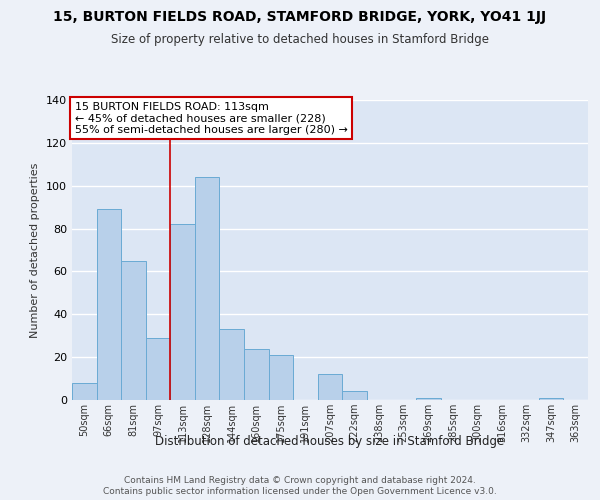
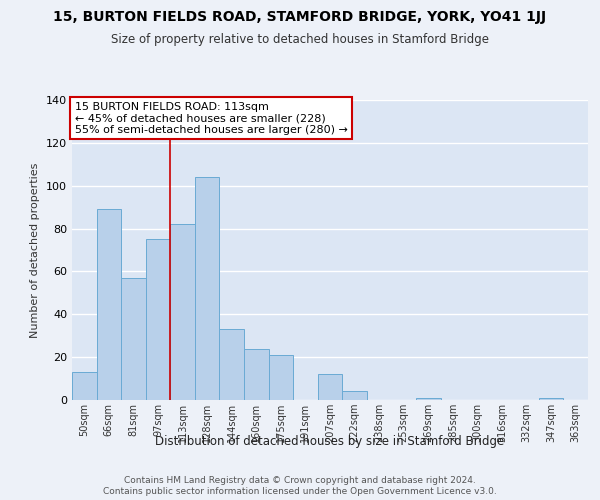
50sqm: 8 -> 13
81sqm: 65 -> 57
97sqm: 29 -> 75
